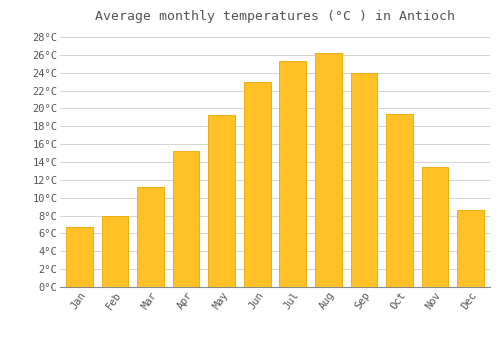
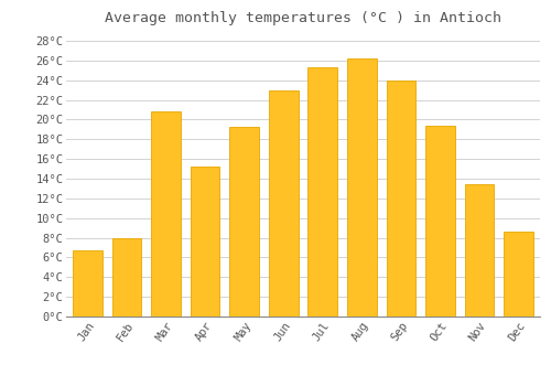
Mar: 11.2°C -> 20.8°C
